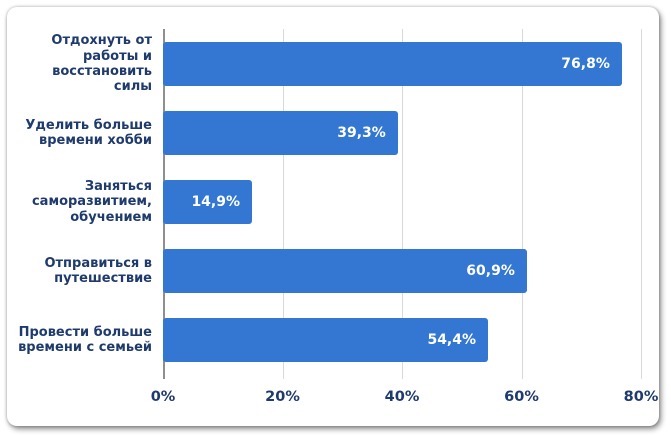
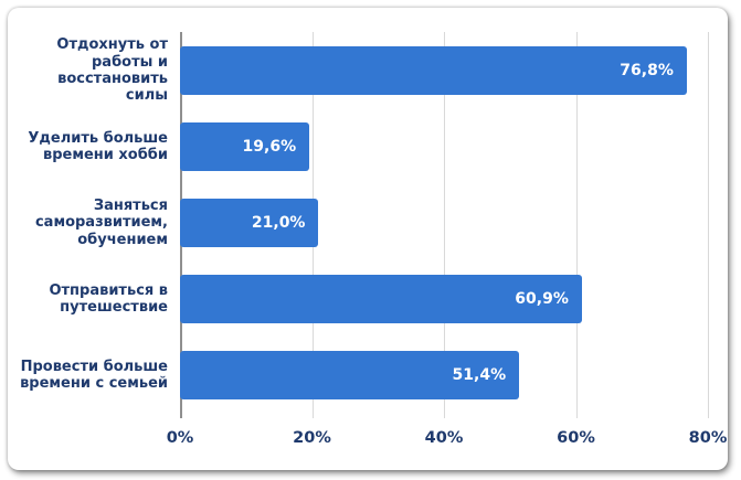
Уделить больше времени хобби: 39,3% -> 19,6%
Заняться саморазвитием, обучением: 14,9% -> 21,0%
Провести больше времени с семьей: 54,4% -> 51,4%
